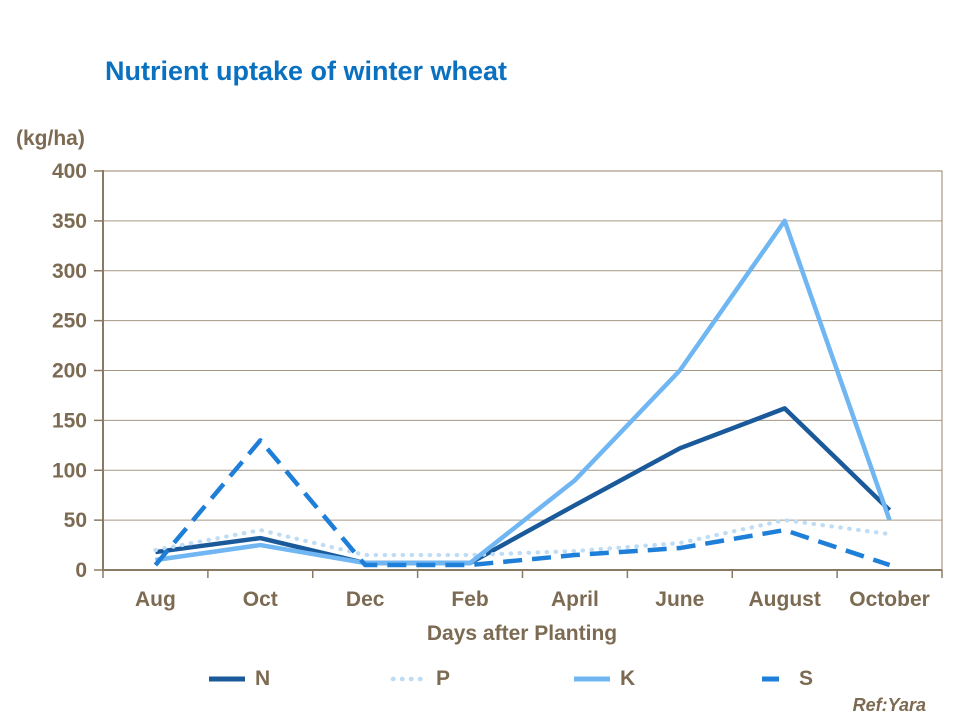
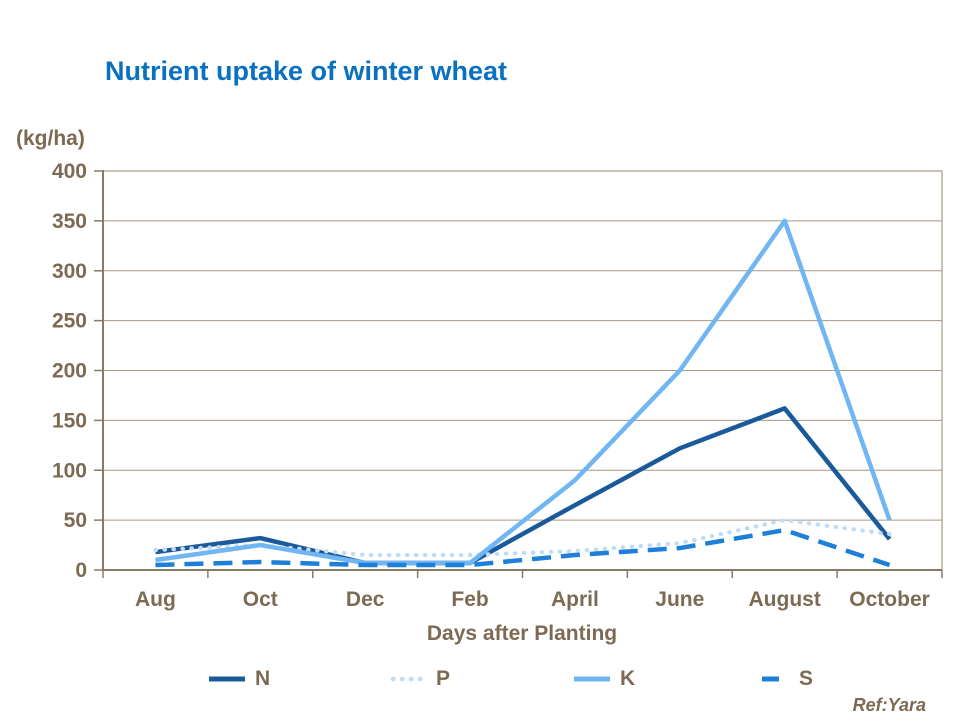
P/Oct: 40 -> 20
S/Oct: 130 -> 10
N/October: 60 -> 30
